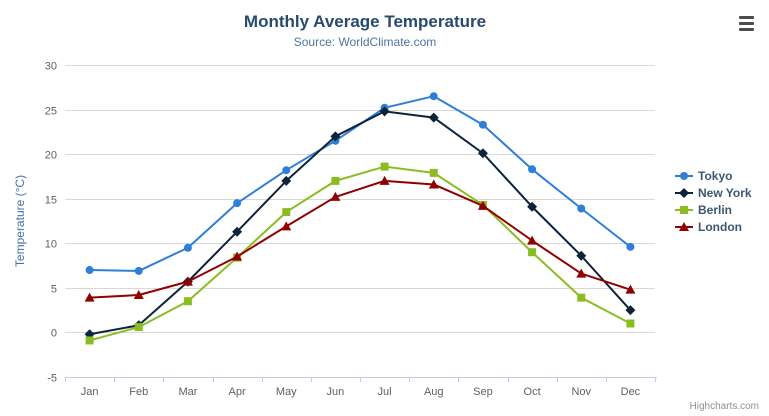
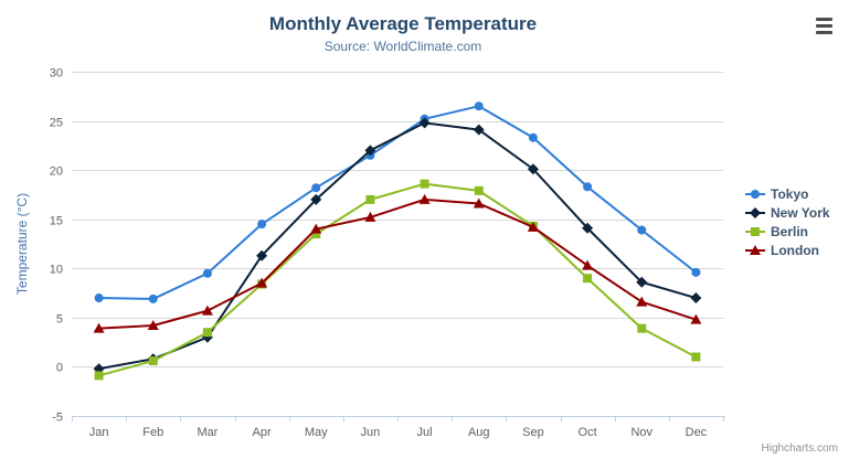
New York/Mar: 6 -> 3
London/May: 12 -> 14
New York/Dec: 2 -> 7
